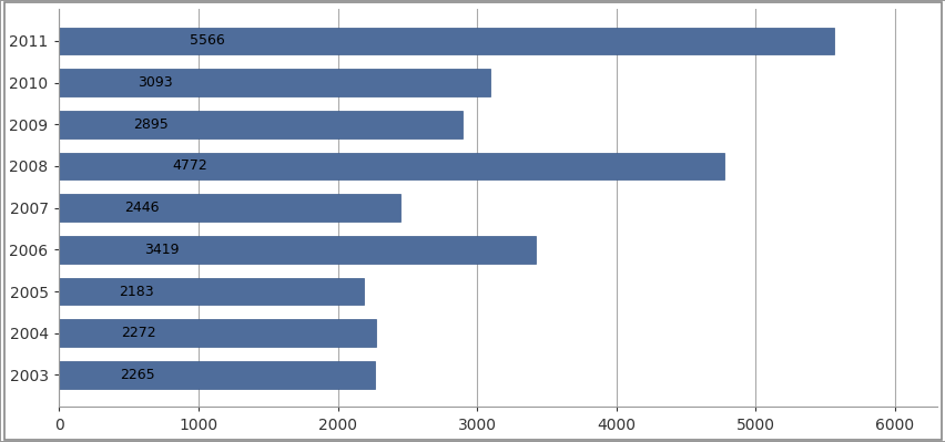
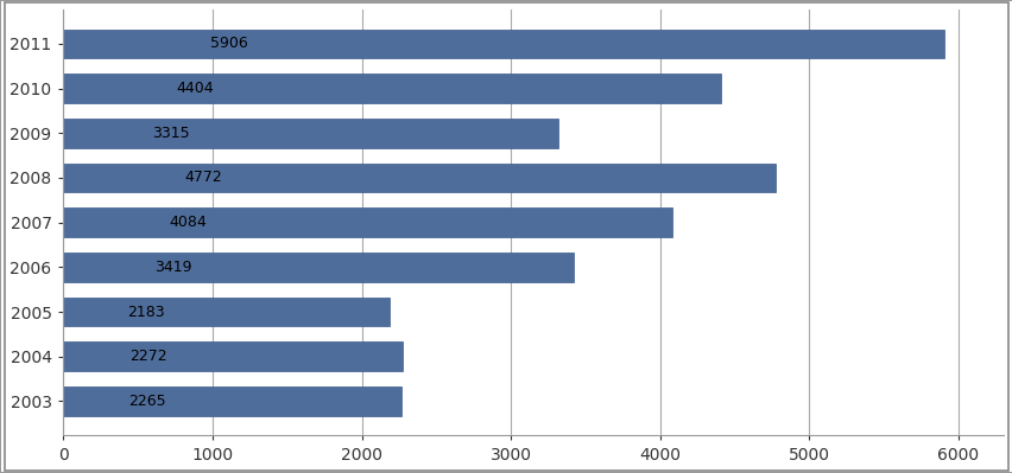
2011: 5566 -> 5906
2010: 3093 -> 4404
2009: 2895 -> 3315
2007: 2446 -> 4084
